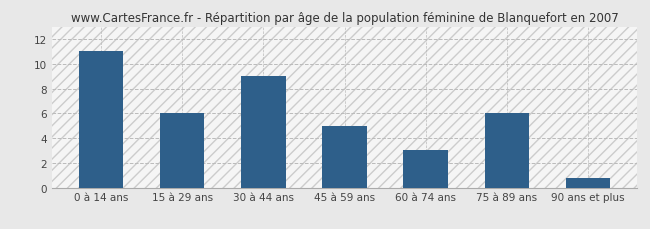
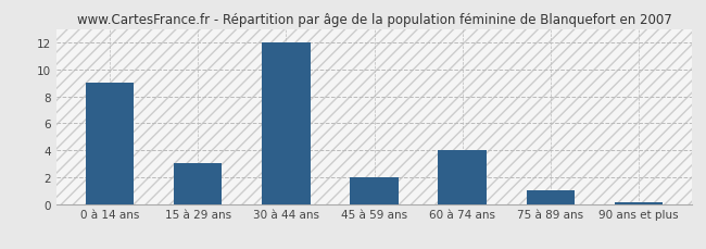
0 à 14 ans: 11.0 -> 9.0
15 à 29 ans: 6.0 -> 3.0
30 à 44 ans: 9.0 -> 12.0
45 à 59 ans: 5.0 -> 2.0
60 à 74 ans: 3.0 -> 4.0
75 à 89 ans: 6.0 -> 1.0
90 ans et plus: 0.8 -> 0.1
